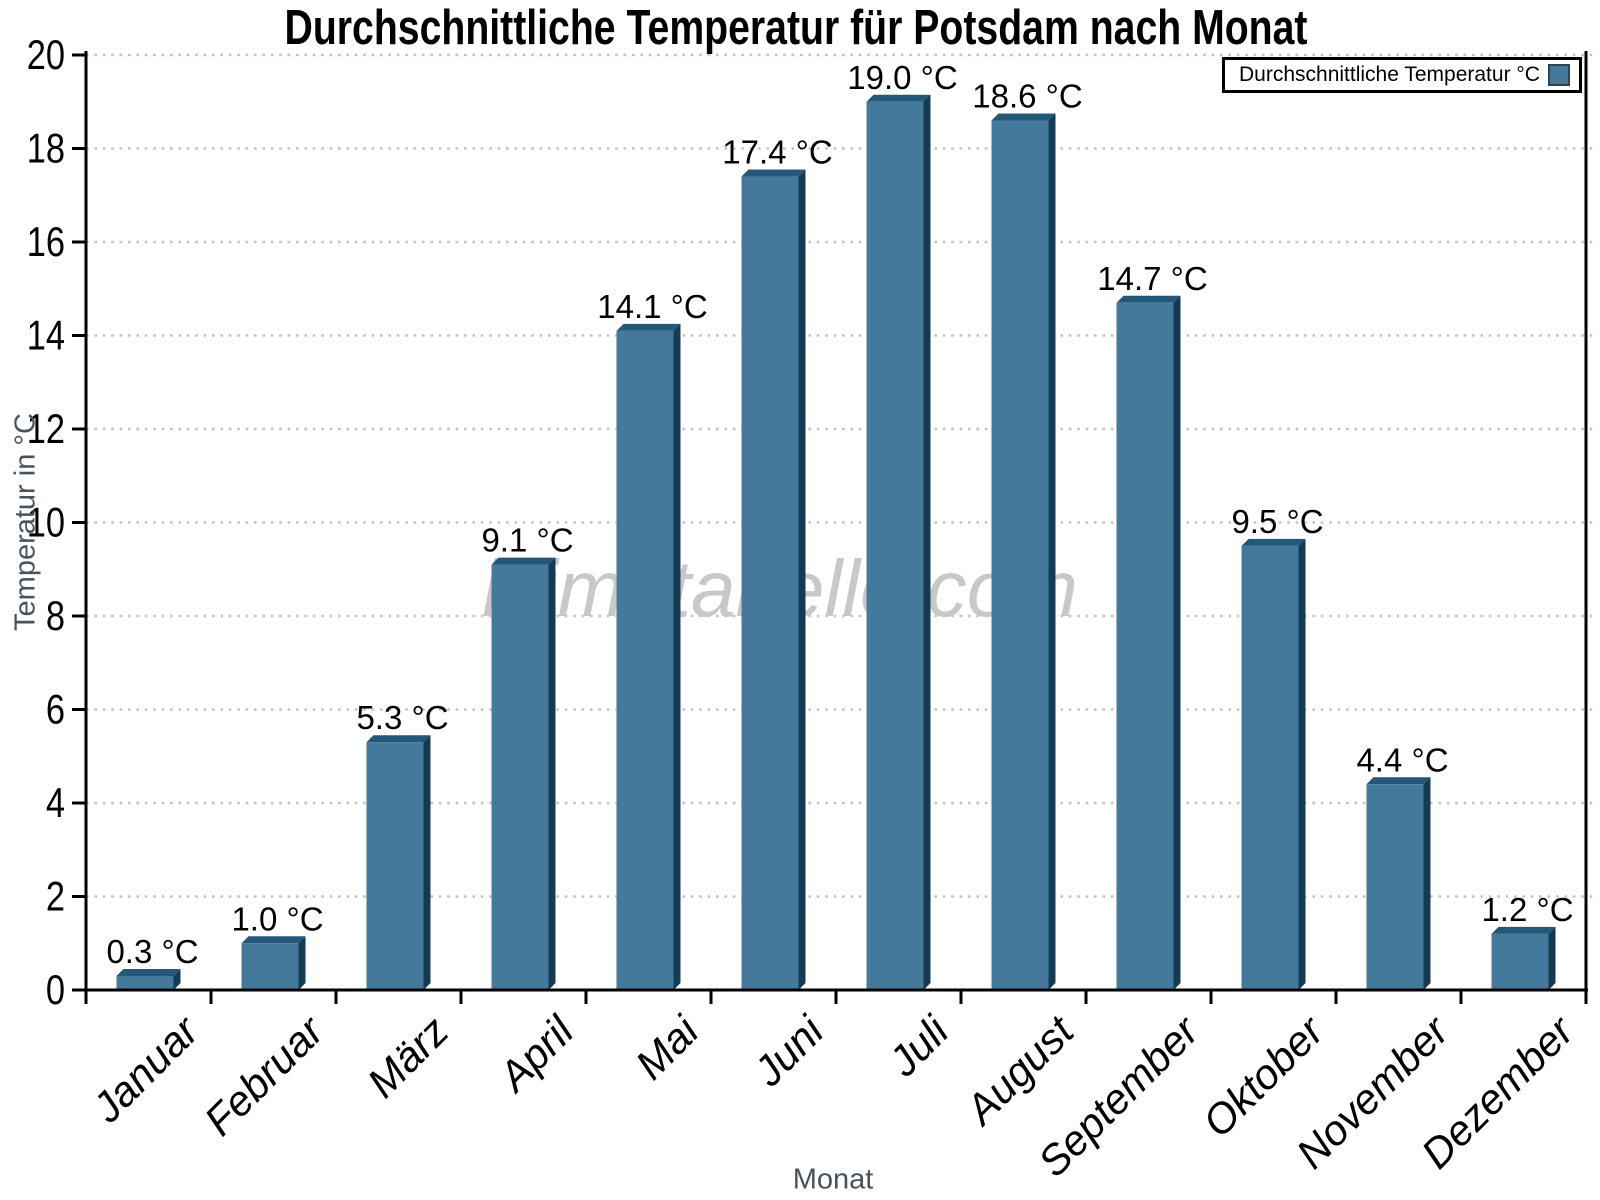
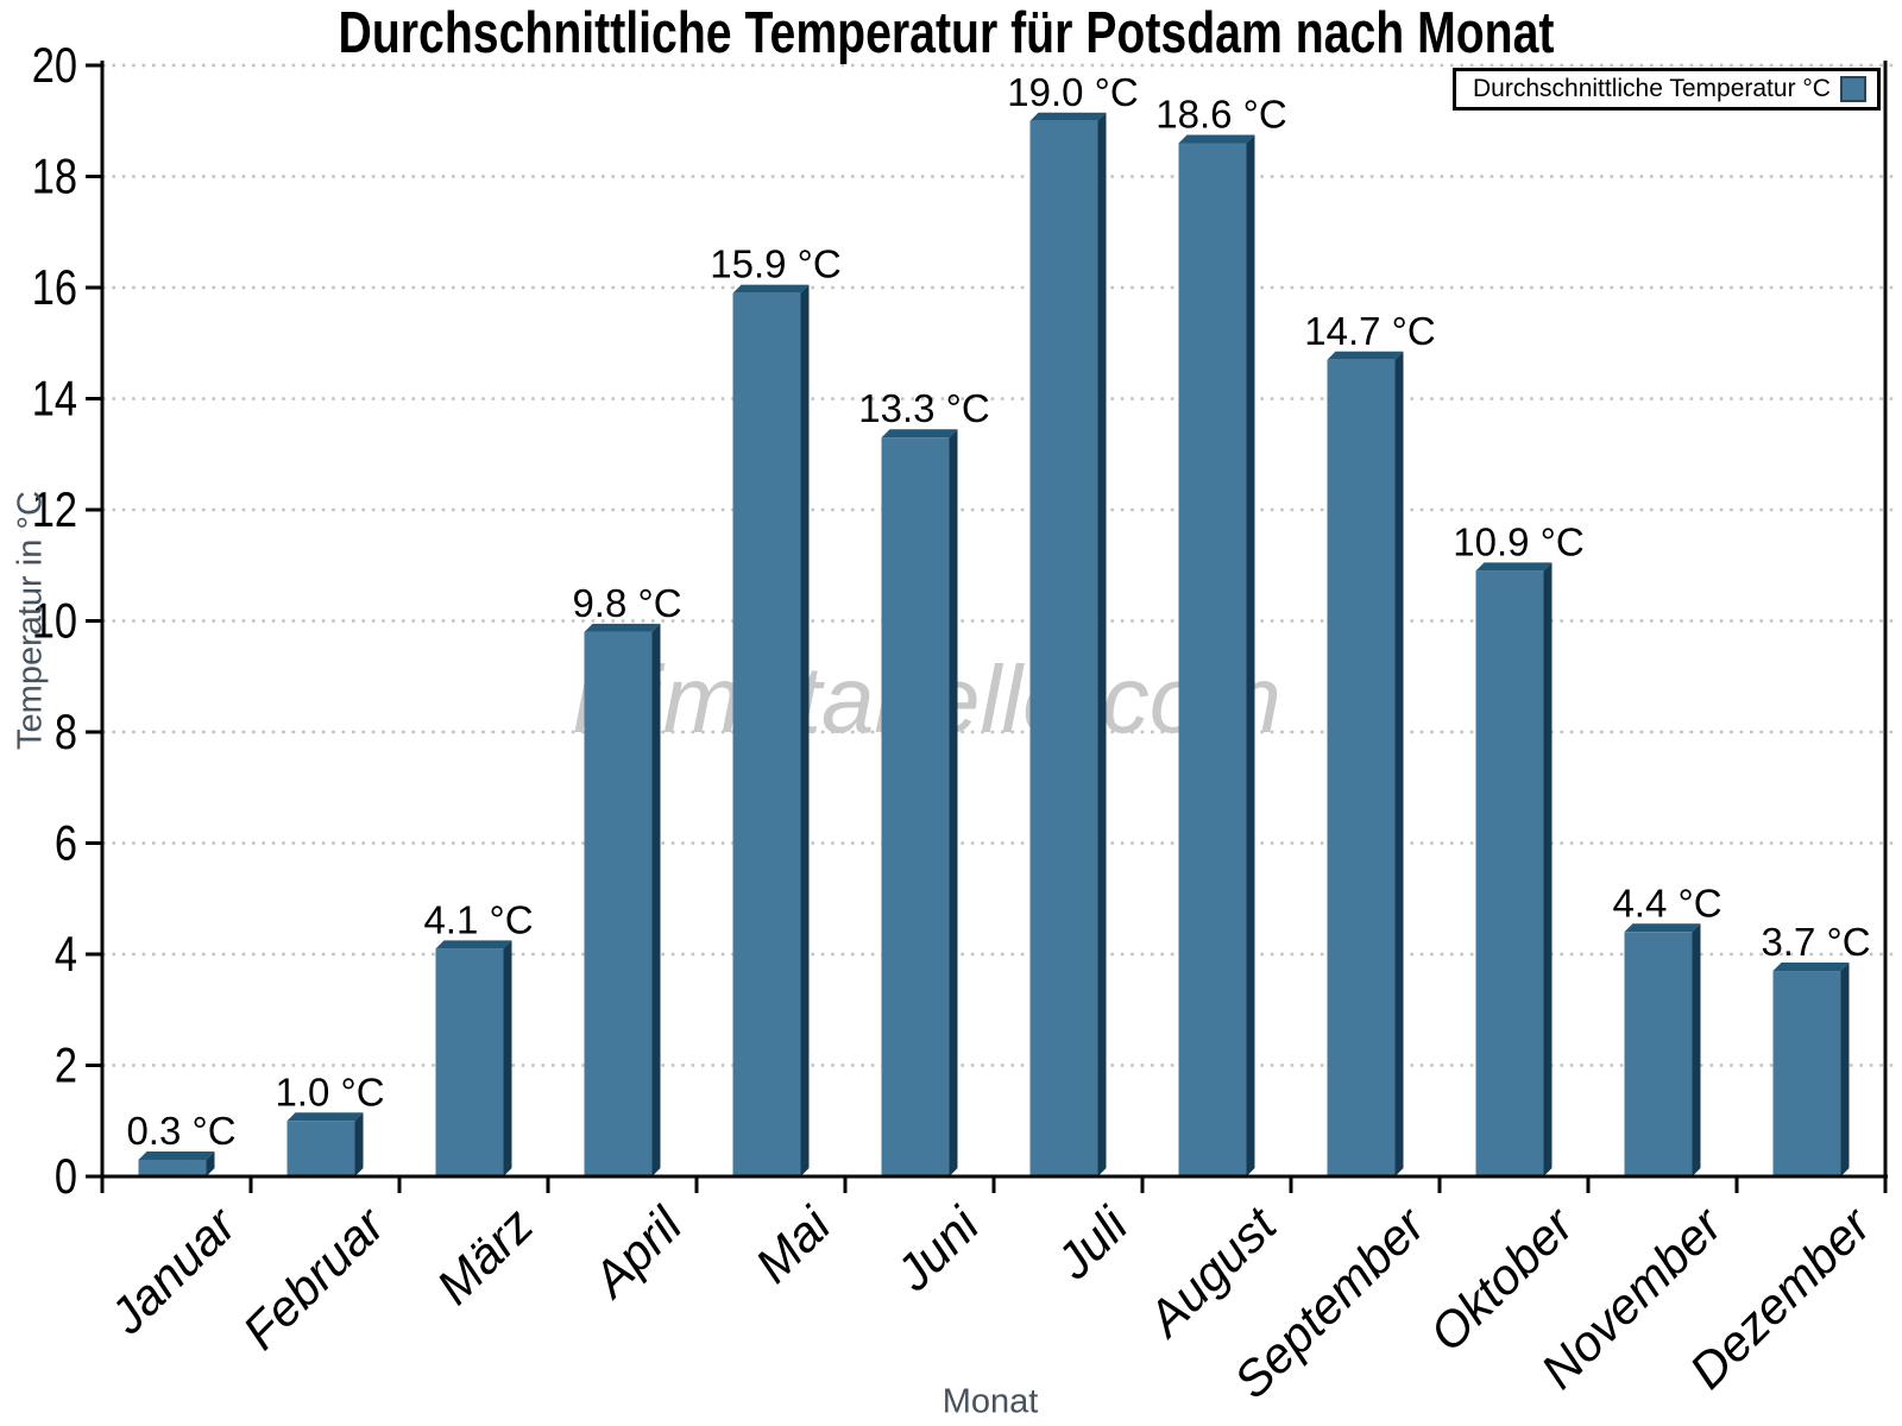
März: 5.3 -> 4.1
April: 9.1 -> 9.8
Mai: 14.1 -> 15.9
Juni: 17.4 -> 13.3
Oktober: 9.5 -> 10.9
Dezember: 1.2 -> 3.7
